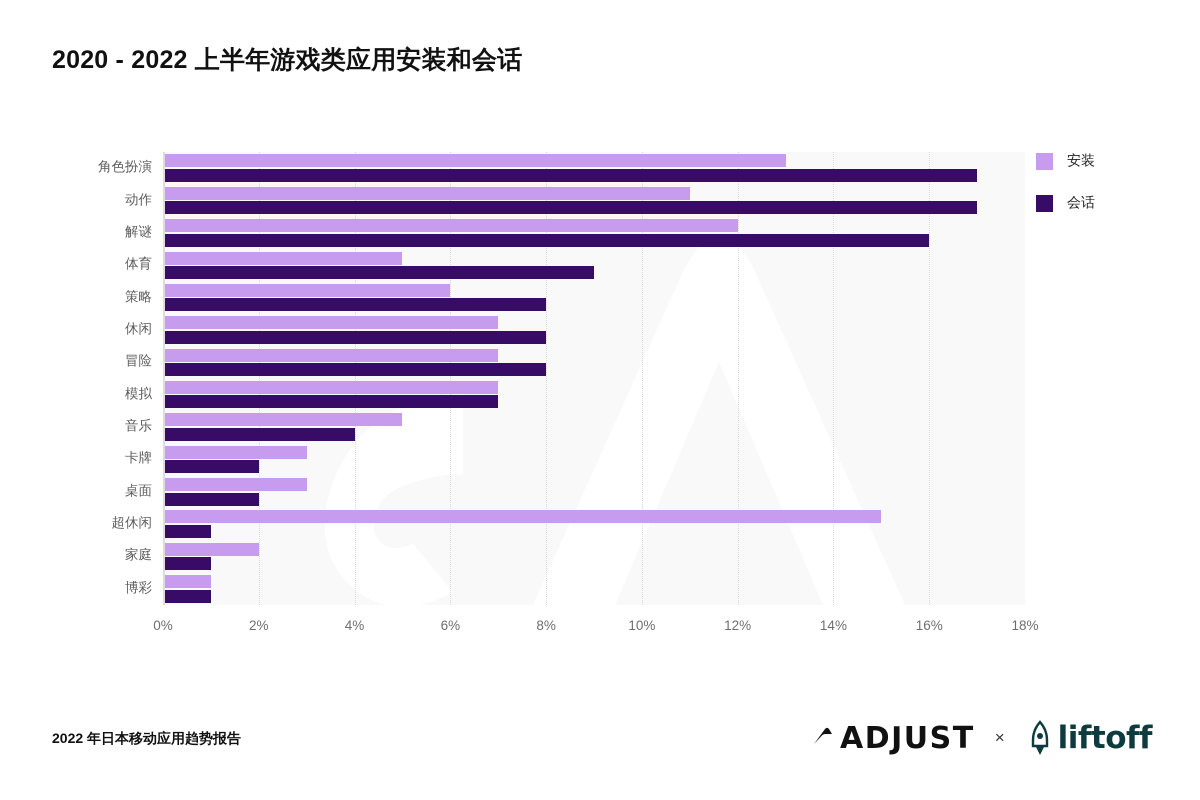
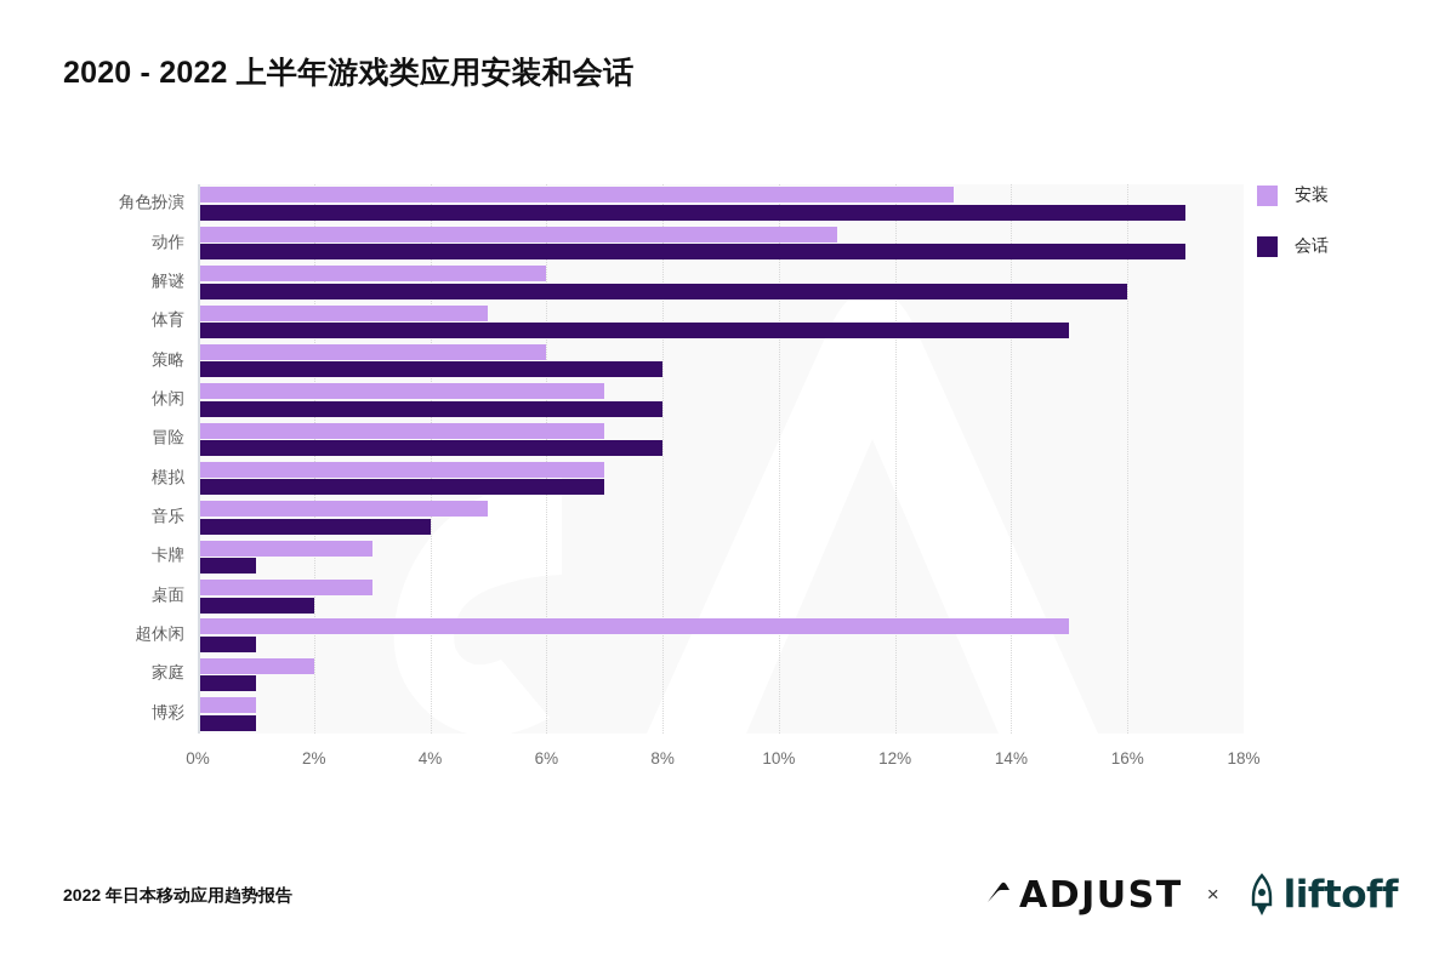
安装/解谜: 12% -> 6%
会话/体育: 9% -> 15%
会话/卡牌: 2% -> 1%
